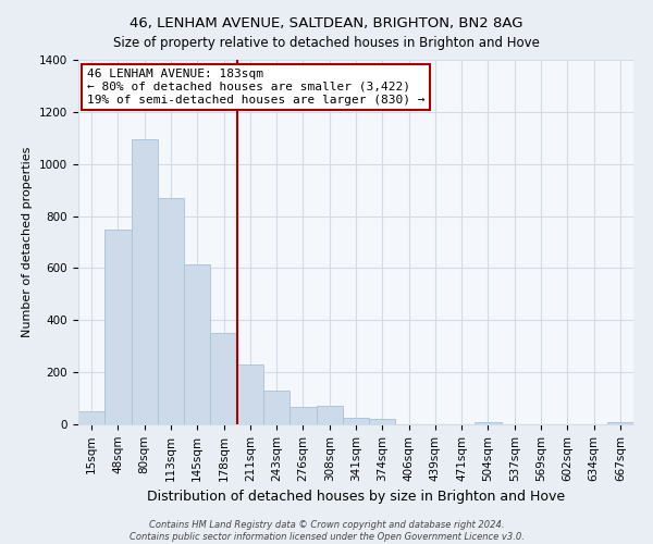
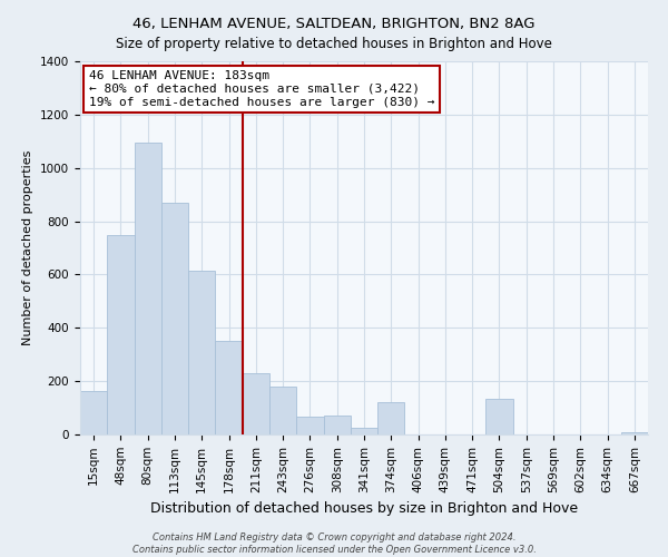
15sqm: 50 -> 165
243sqm: 130 -> 180
374sqm: 20 -> 120
504sqm: 10 -> 135
